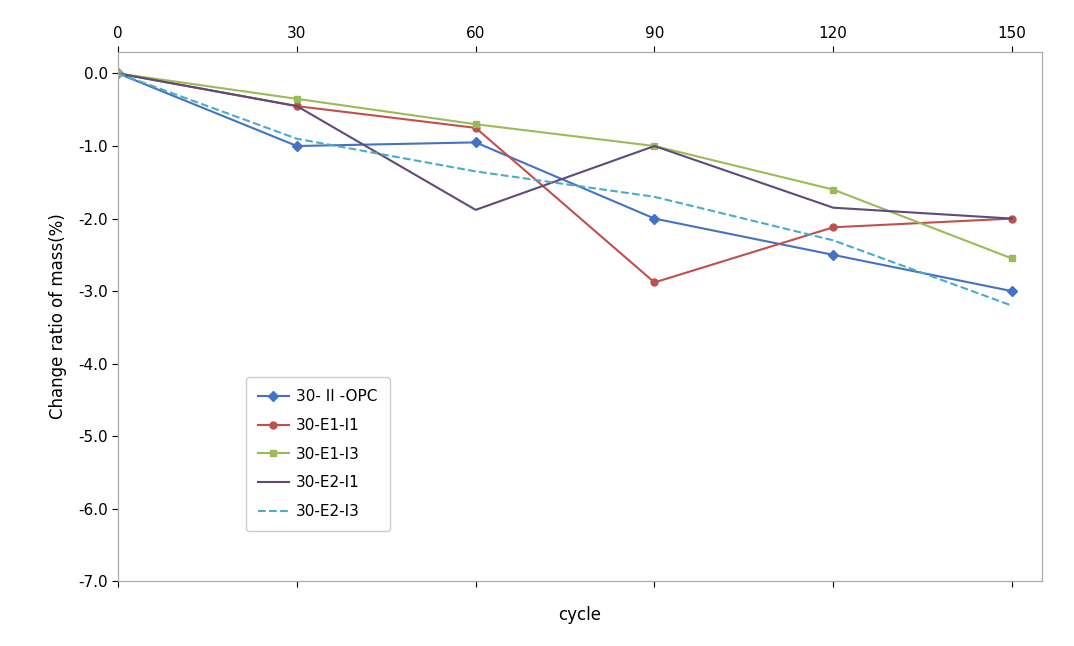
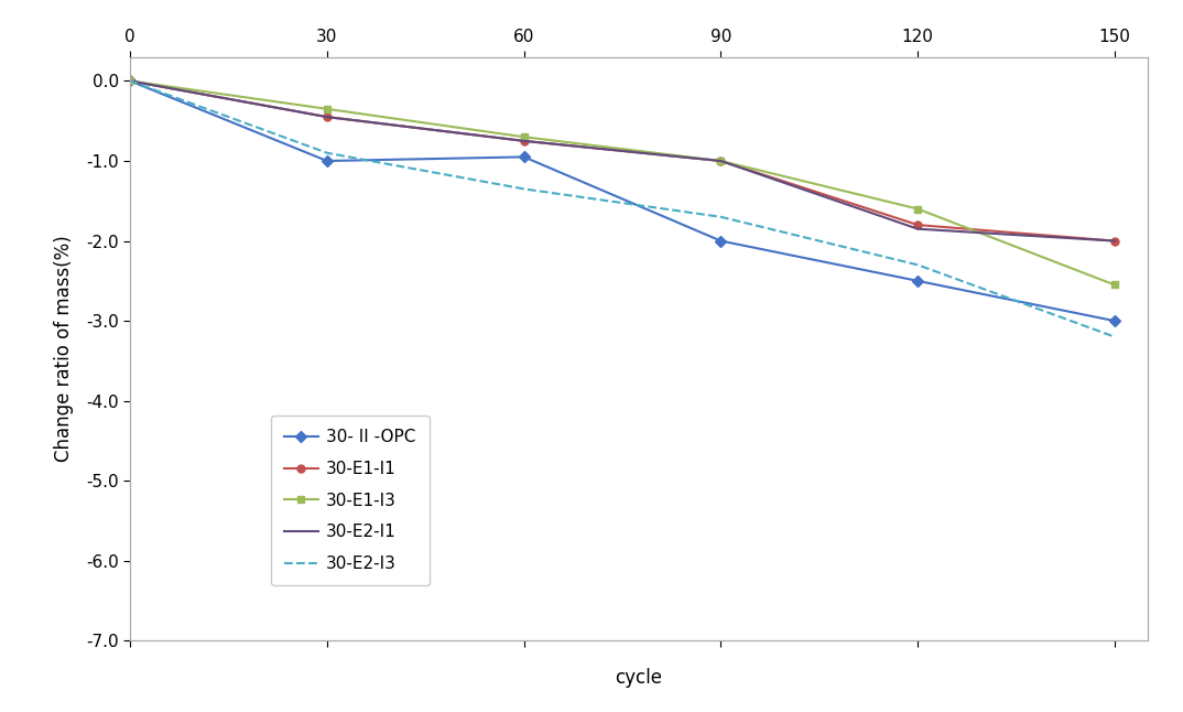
30-E2-I1/60: -1.88 -> -0.75
30-E1-I1/90: -2.88 -> -1.00
30-E1-I1/120: -2.12 -> -1.80
